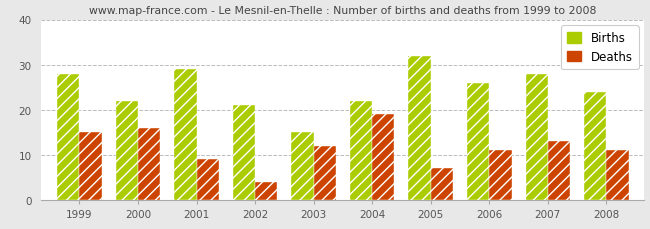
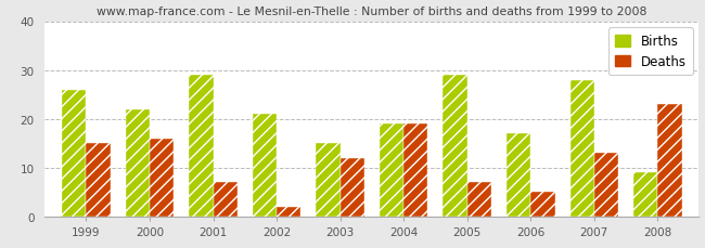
Births/1999: 28 -> 26
Deaths/2001: 9 -> 7
Deaths/2002: 4 -> 2
Births/2004: 22 -> 19
Births/2005: 32 -> 29
Births/2006: 26 -> 17
Deaths/2006: 11 -> 5
Births/2008: 24 -> 9
Deaths/2008: 11 -> 23
